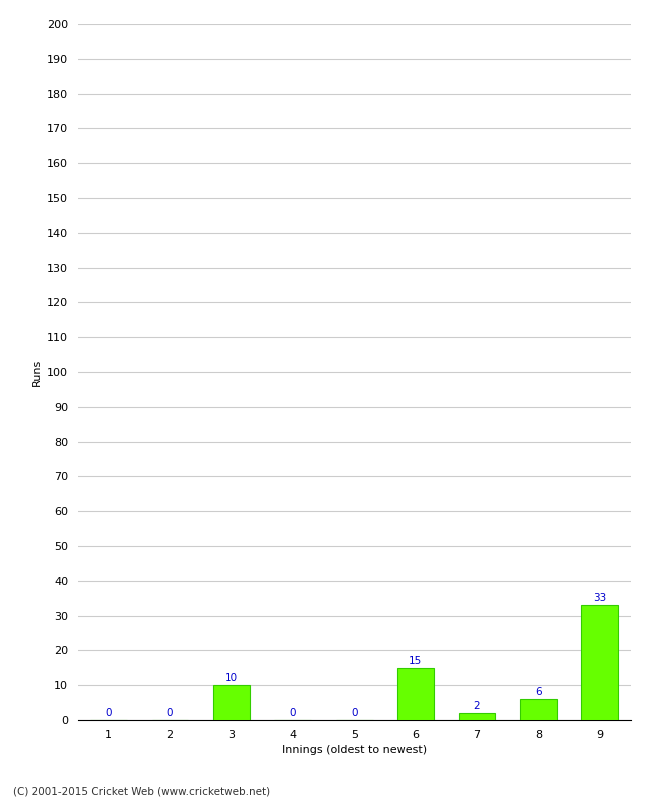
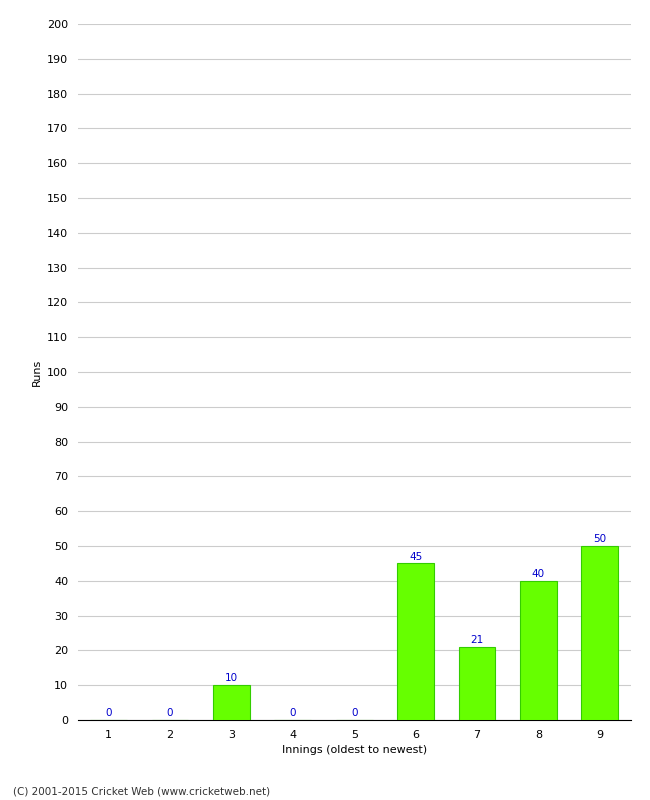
6: 15 -> 45
7: 2 -> 21
8: 6 -> 40
9: 33 -> 50
